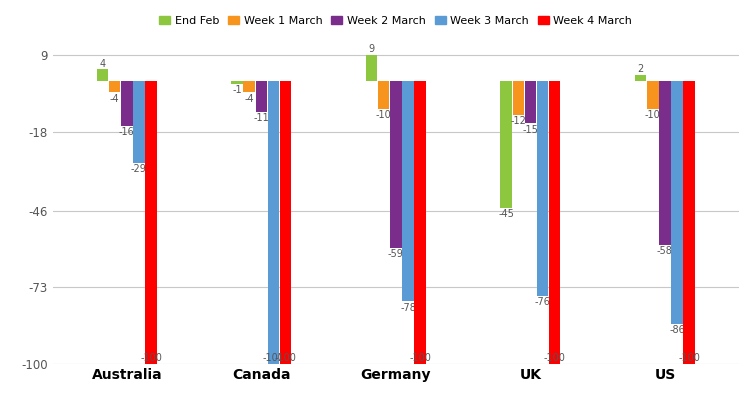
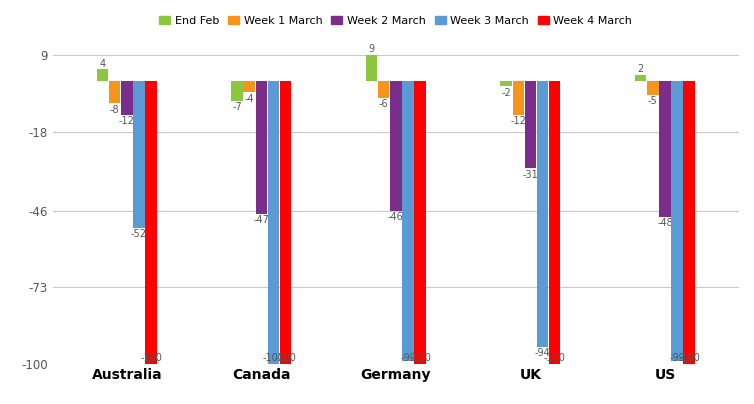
Week 1 March/Australia: -4 -> -8
Week 2 March/Australia: -16 -> -12
Week 3 March/Australia: -29 -> -52
End Feb/Canada: -1 -> -7
Week 2 March/Canada: -11 -> -47
Week 1 March/Germany: -10 -> -6
Week 2 March/Germany: -59 -> -46
Week 3 March/Germany: -78 -> -99
End Feb/UK: -45 -> -2
Week 2 March/UK: -15 -> -31
Week 3 March/UK: -76 -> -94
Week 1 March/US: -10 -> -5
Week 2 March/US: -58 -> -48
Week 3 March/US: -86 -> -99
